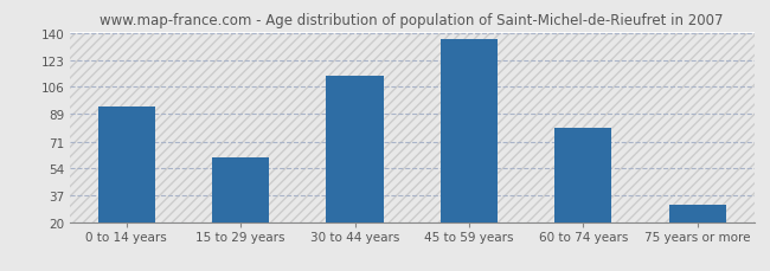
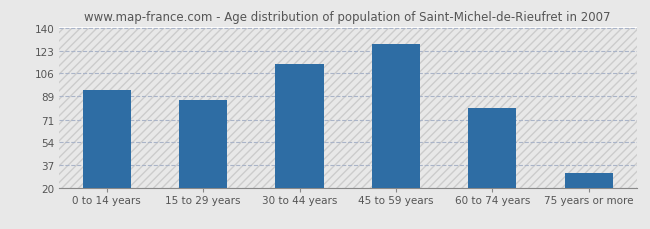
15 to 29 years: 61 -> 86
45 to 59 years: 136 -> 128
